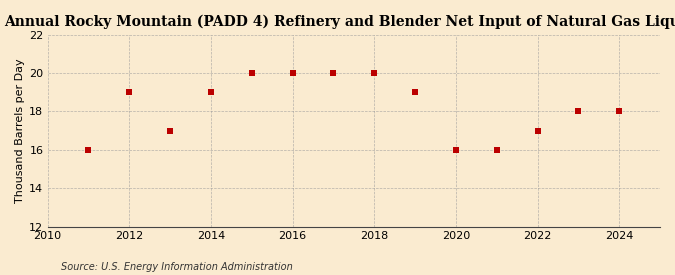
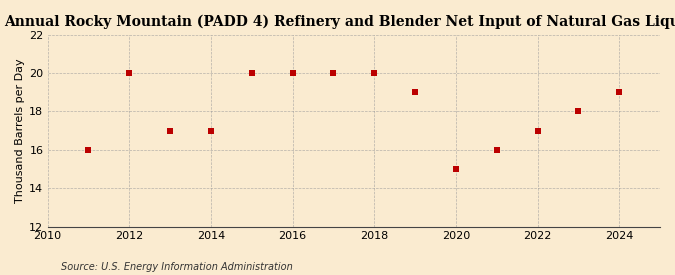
2012: 19 -> 20
2014: 19 -> 17
2020: 16 -> 15
2024: 18 -> 19
